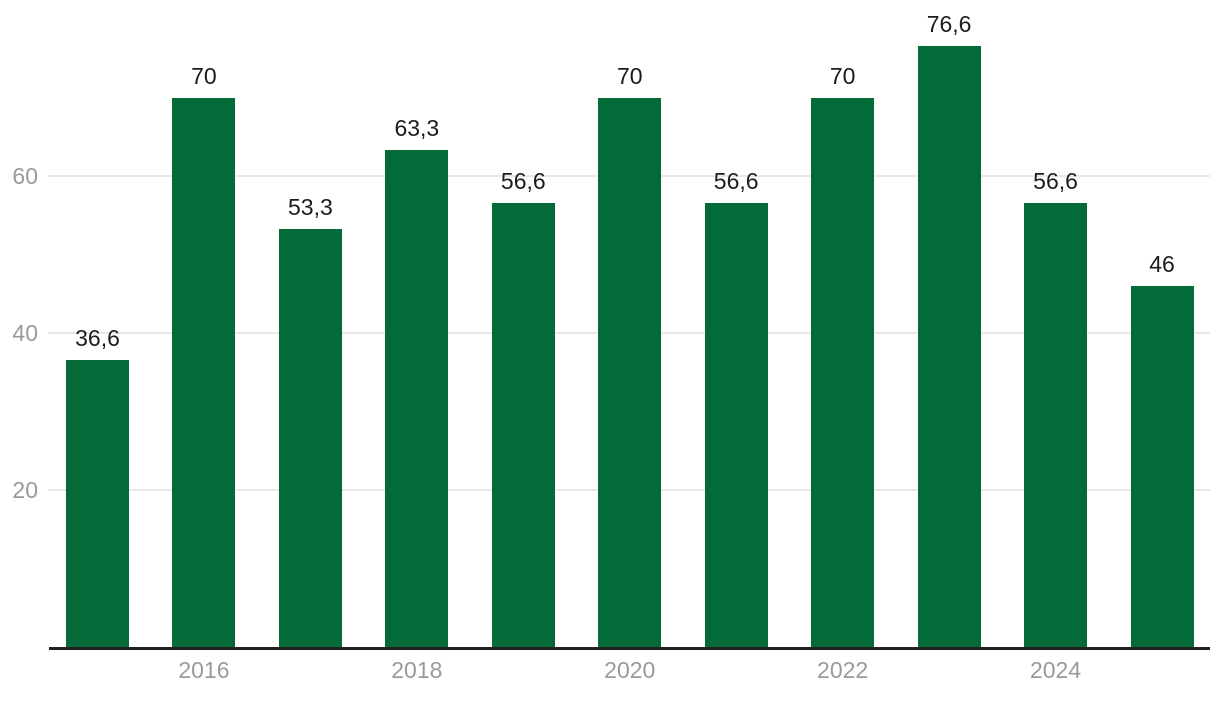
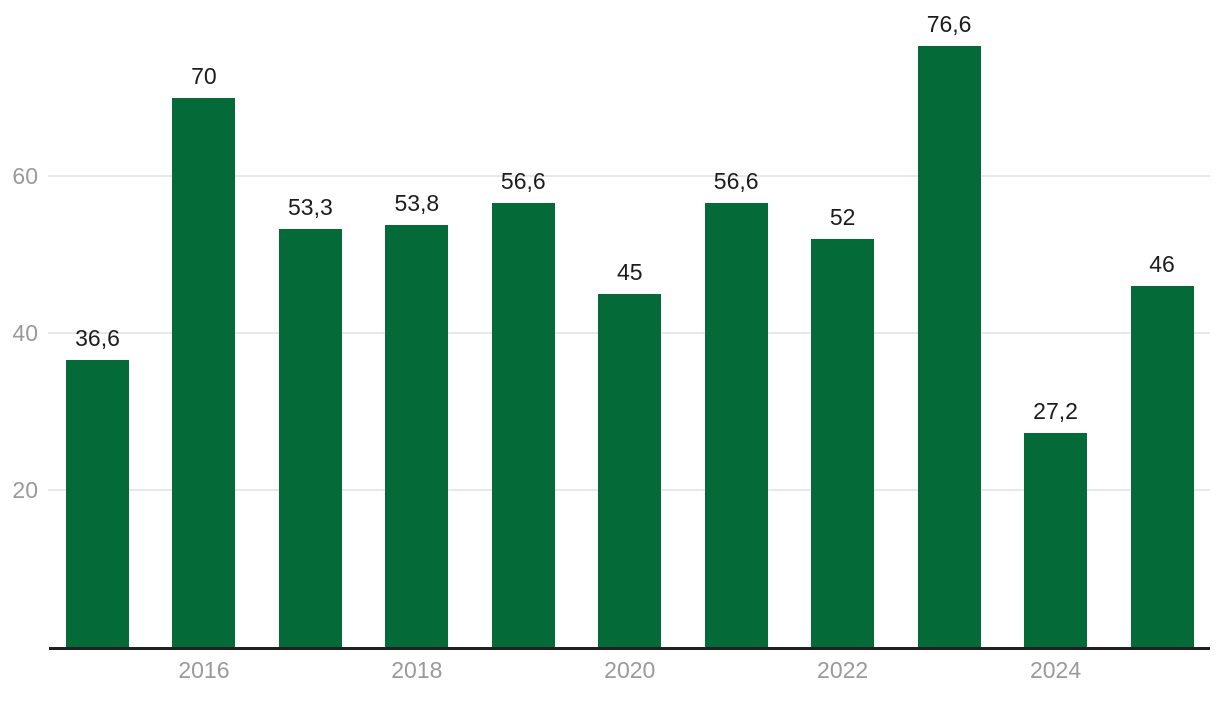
2018: 63,3 -> 53,8
2020: 70 -> 45
2022: 70 -> 52
2024: 56,6 -> 27,2
